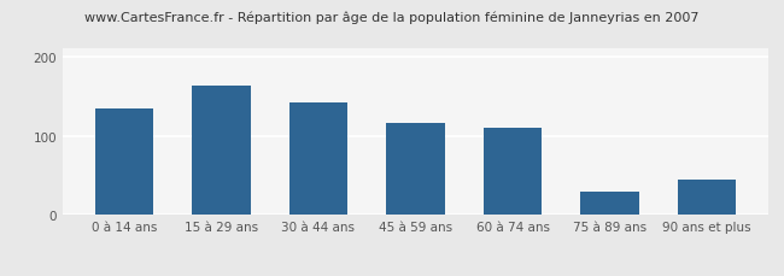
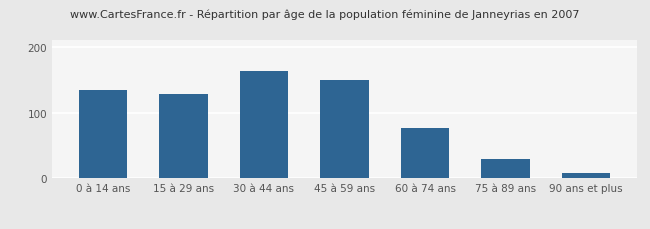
15 à 29 ans: 164 -> 128
30 à 44 ans: 142 -> 163
45 à 59 ans: 116 -> 150
60 à 74 ans: 110 -> 76
90 ans et plus: 44 -> 8
